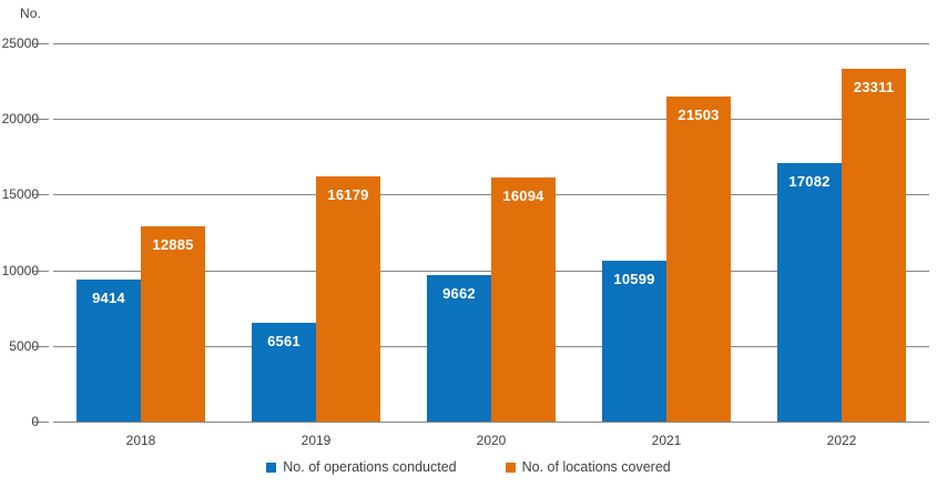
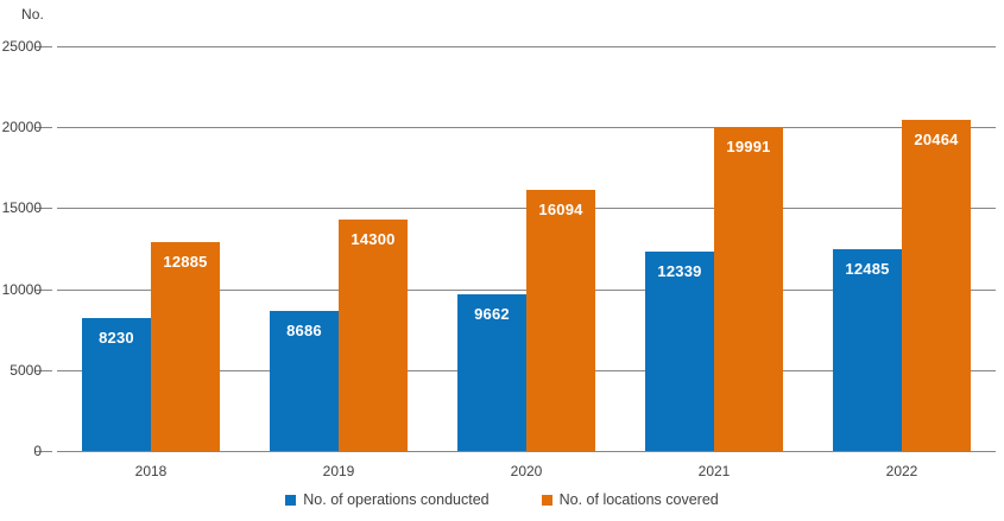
No. of operations conducted/2018: 9414 -> 8230
No. of operations conducted/2019: 6561 -> 8686
No. of locations covered/2019: 16179 -> 14300
No. of operations conducted/2021: 10599 -> 12339
No. of locations covered/2021: 21503 -> 19991
No. of operations conducted/2022: 17082 -> 12485
No. of locations covered/2022: 23311 -> 20464
